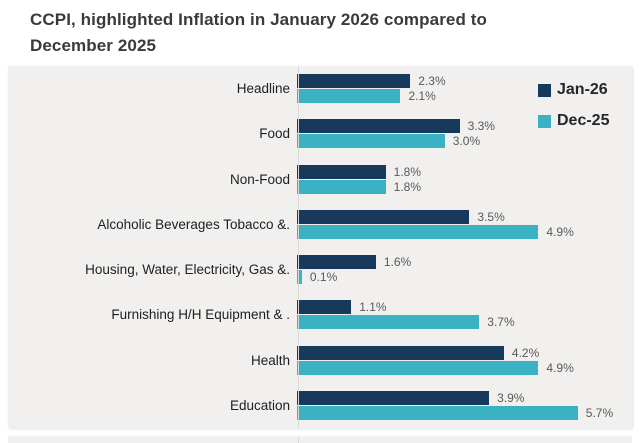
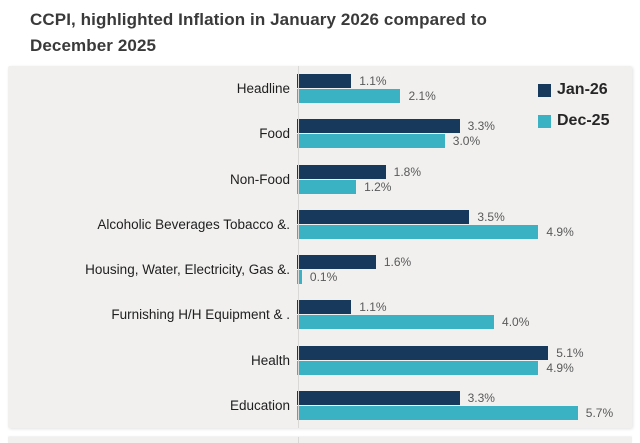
Jan-26/Headline: 2.3% -> 1.1%
Dec-25/Non-Food: 1.8% -> 1.2%
Dec-25/Furnishing H/H Equipment & .: 3.7% -> 4.0%
Jan-26/Health: 4.2% -> 5.1%
Jan-26/Education: 3.9% -> 3.3%
